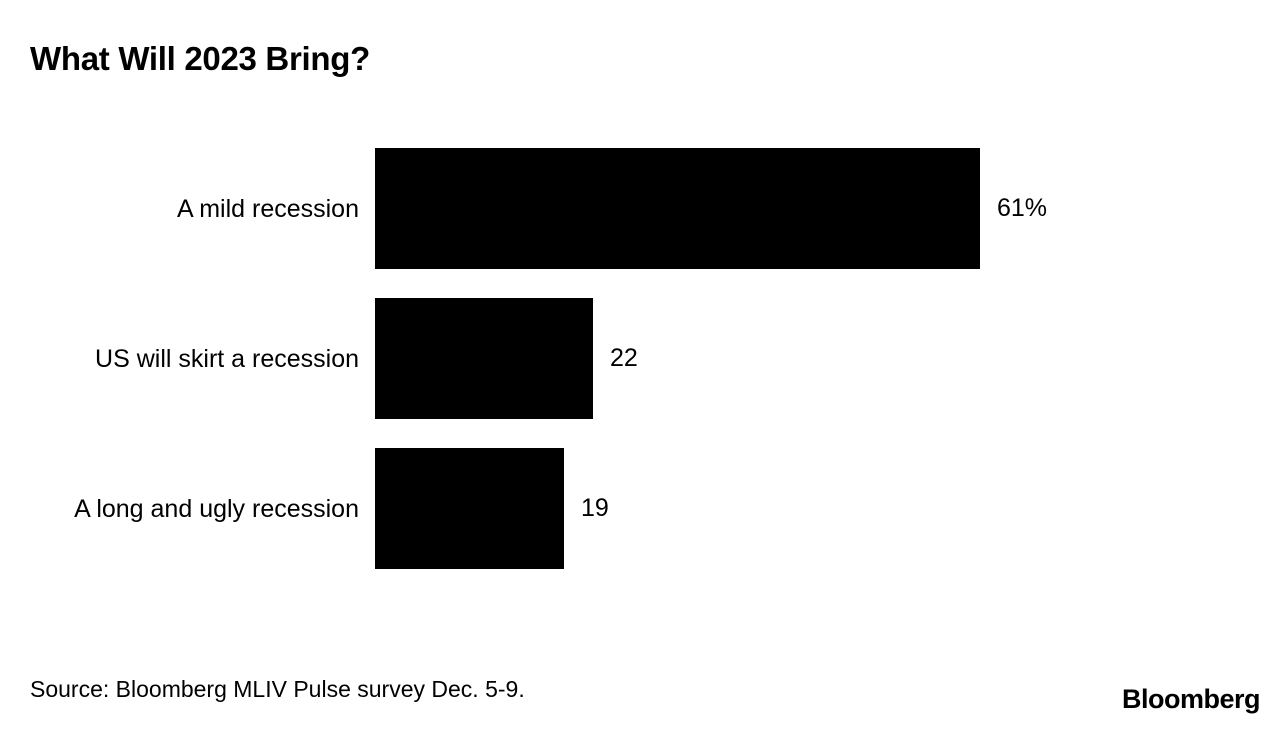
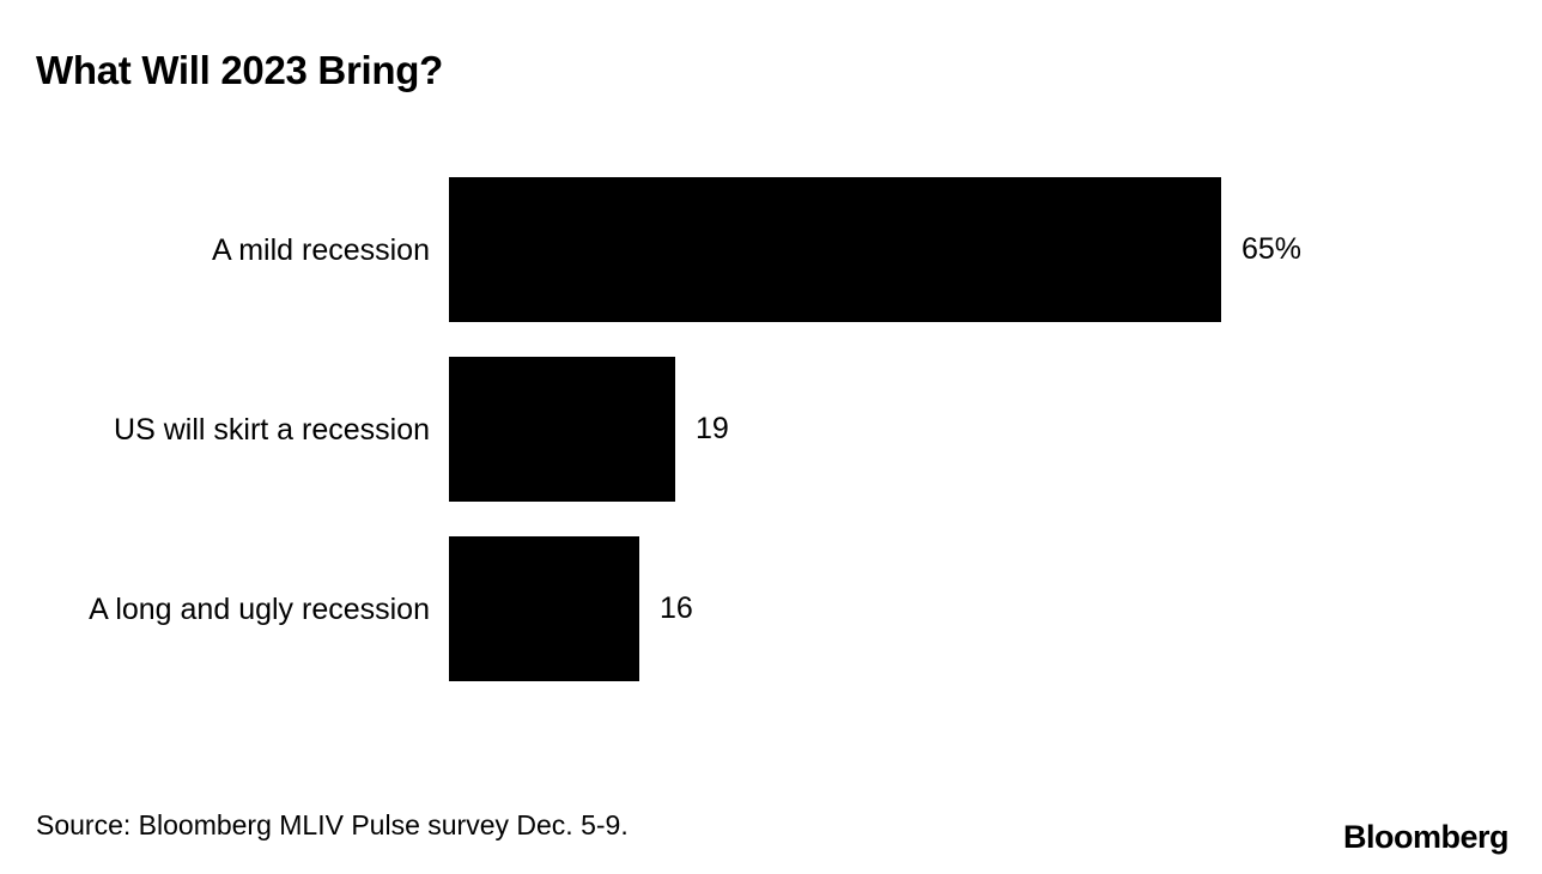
A mild recession: 61% -> 65%
US will skirt a recession: 22 -> 19
A long and ugly recession: 19 -> 16
